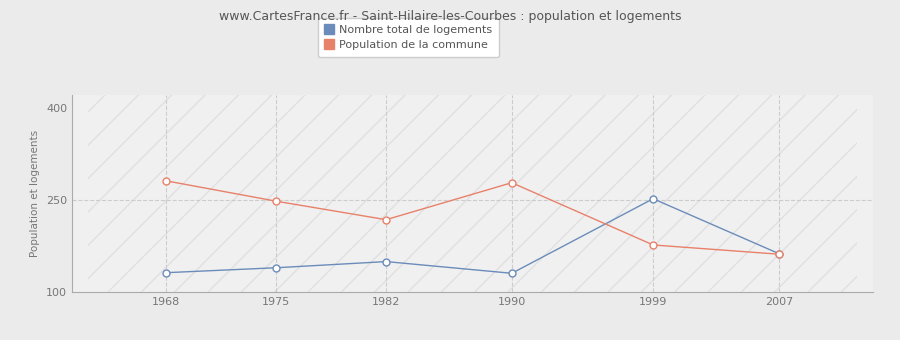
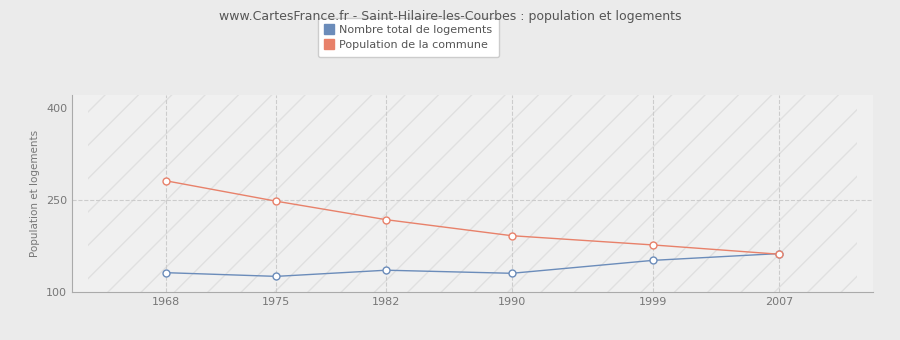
Nombre total de logements/1975: 140 -> 126
Nombre total de logements/1982: 150 -> 136
Population de la commune/1990: 278 -> 192
Nombre total de logements/1999: 252 -> 152
